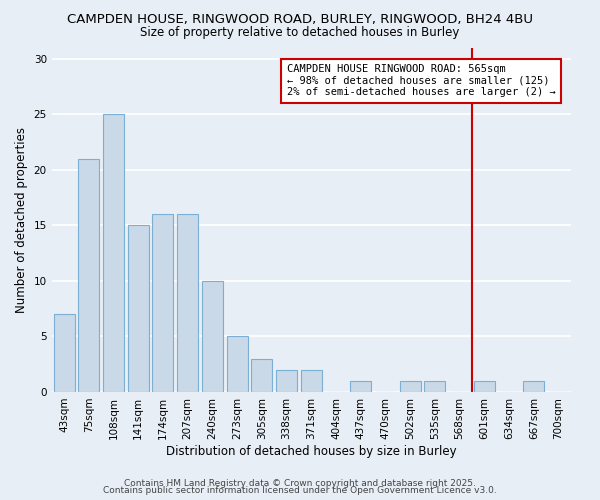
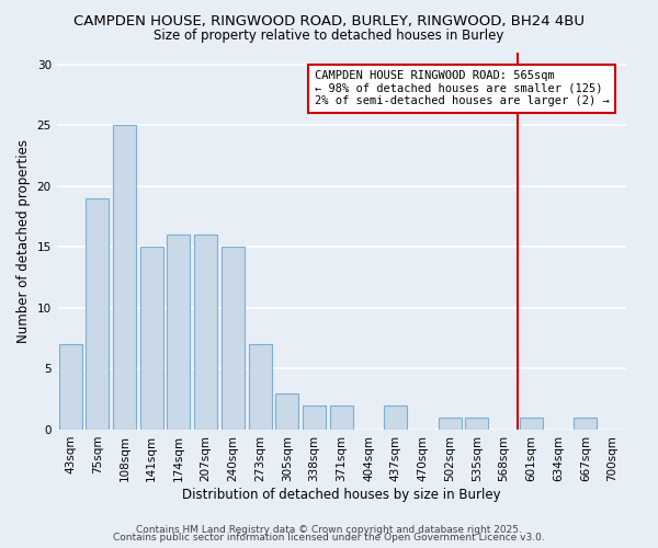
75sqm: 21 -> 19
240sqm: 10 -> 15
273sqm: 5 -> 7
437sqm: 1 -> 2
